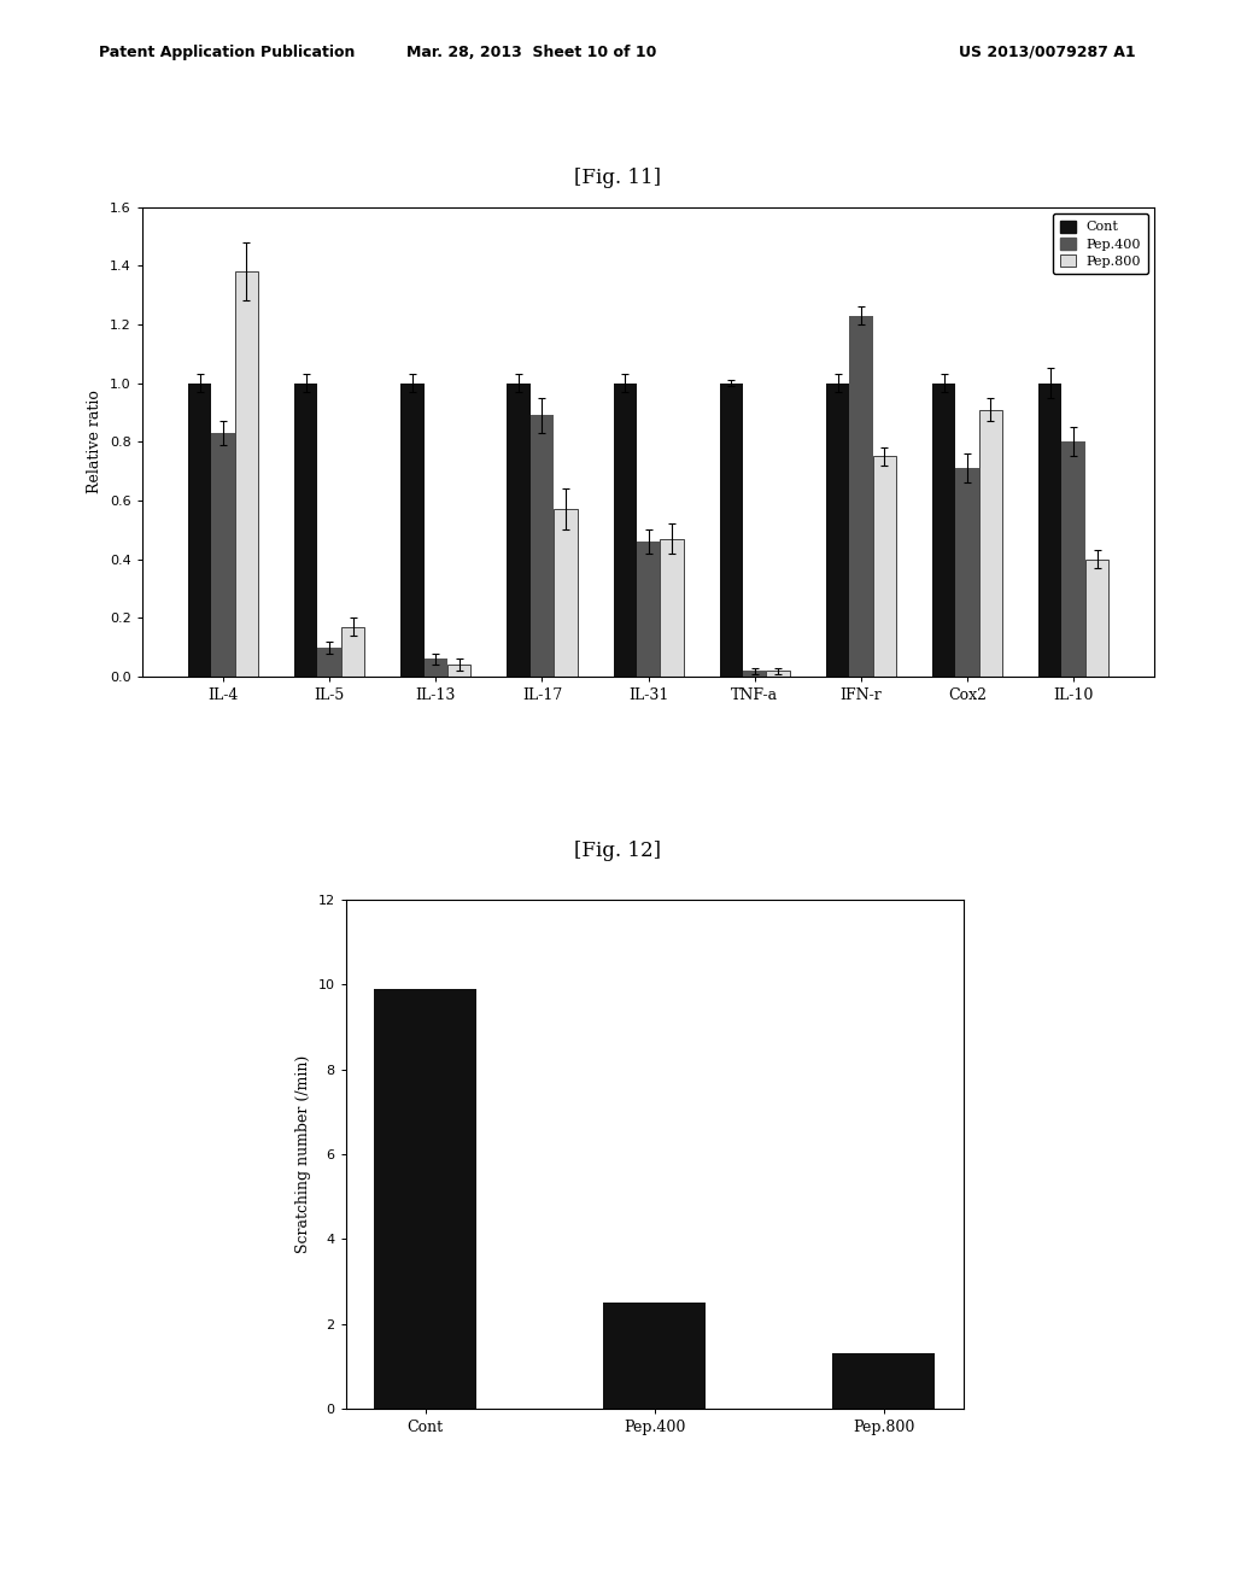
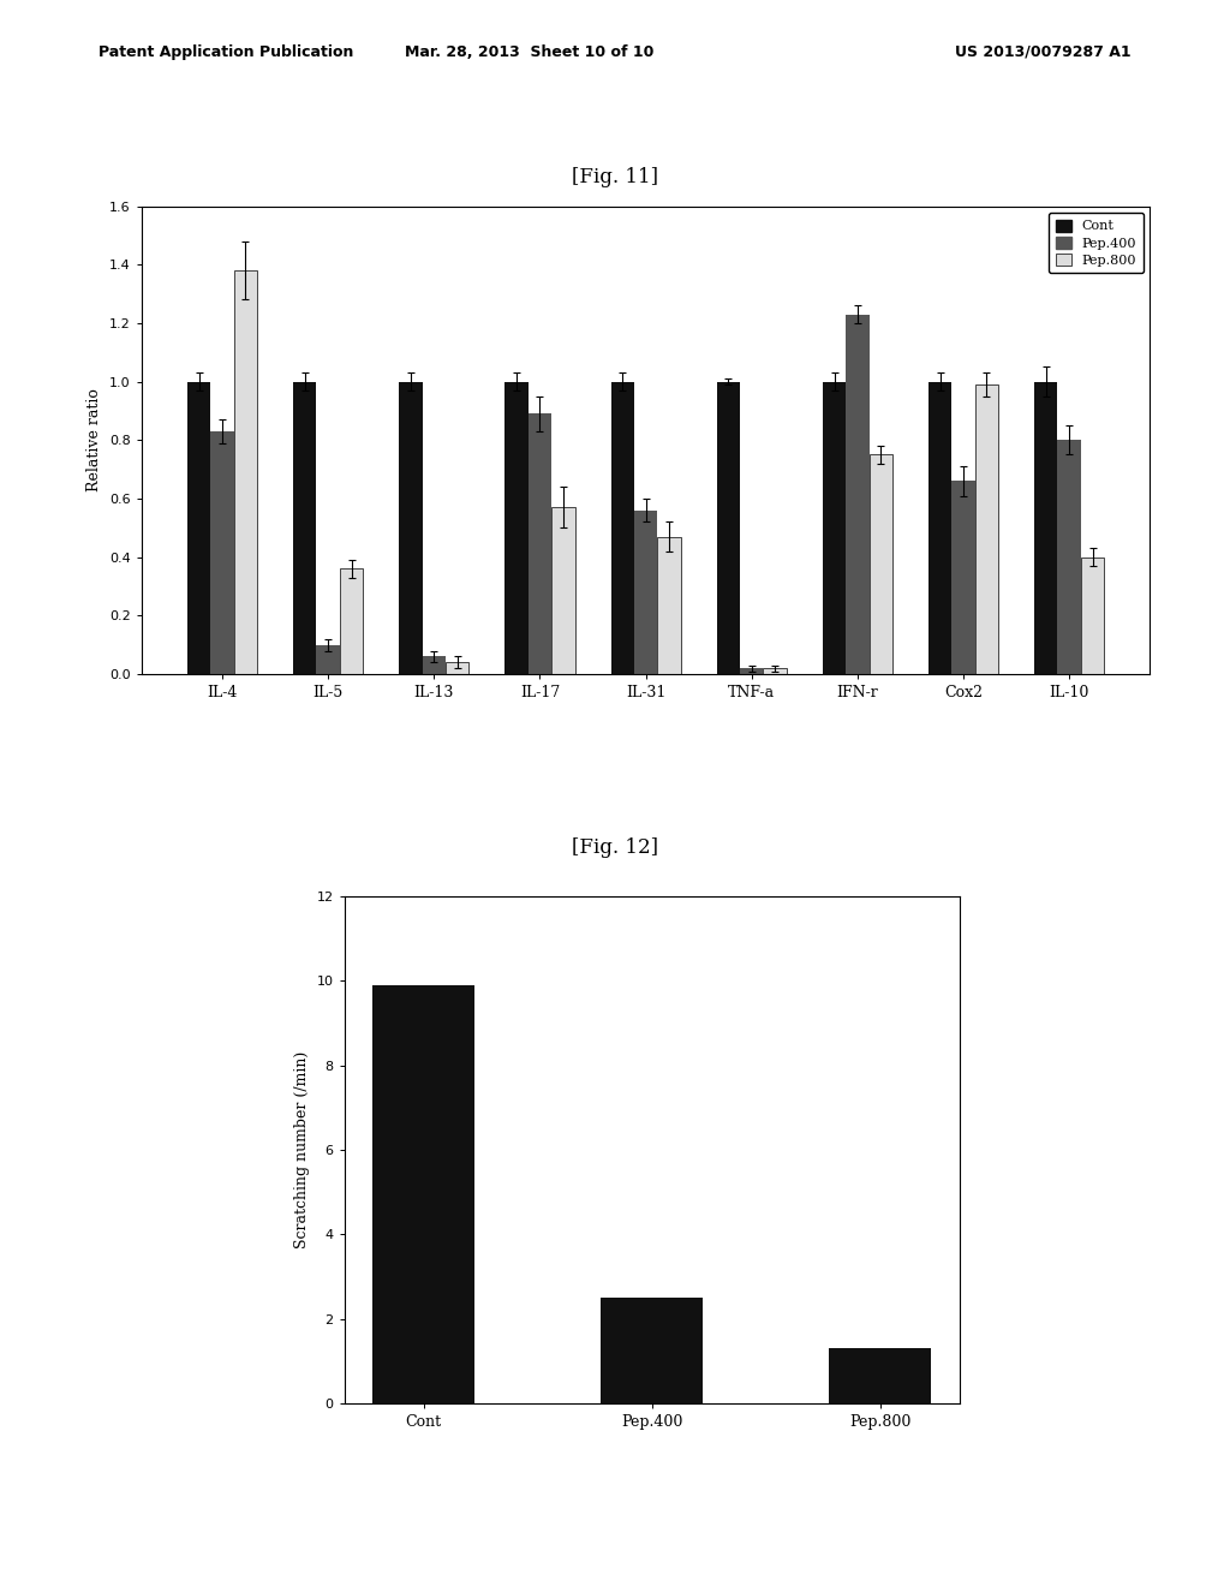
Pep.800/IL-5: 0.17 -> 0.36
Pep.400/IL-31: 0.46 -> 0.56
Pep.400/Cox2: 0.71 -> 0.66
Pep.800/Cox2: 0.91 -> 0.99
